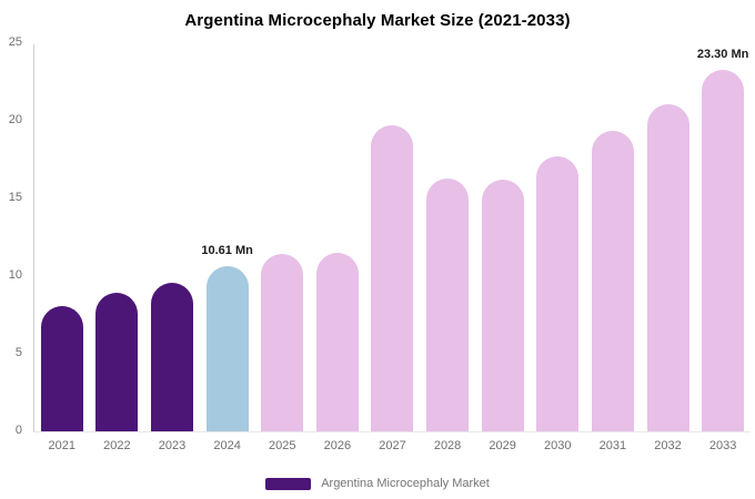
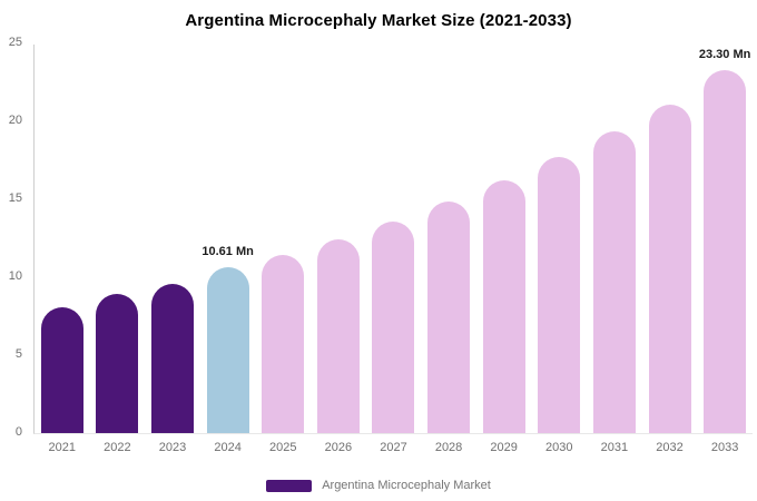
2026: 11.5 -> 12.4
2027: 19.7 -> 13.6
2028: 16.3 -> 14.8
